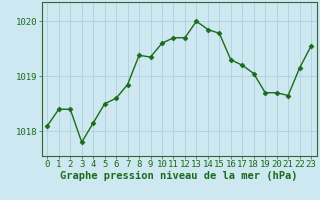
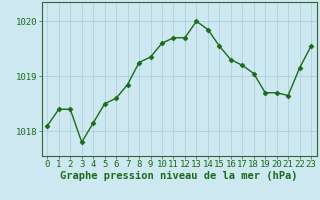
8: 1019.38 -> 1019.25
15: 1019.78 -> 1019.55
